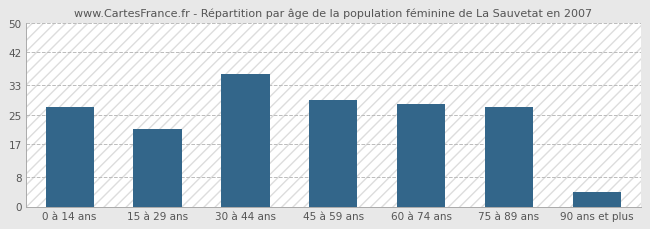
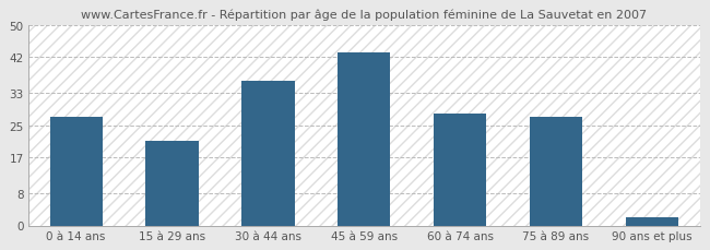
45 à 59 ans: 29 -> 43
90 ans et plus: 4 -> 2
